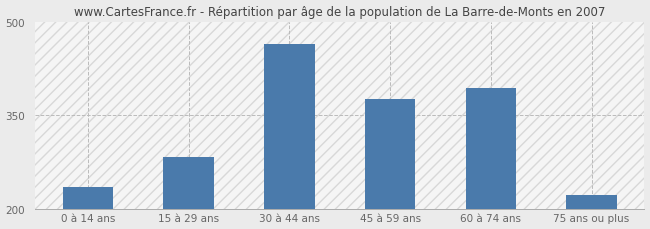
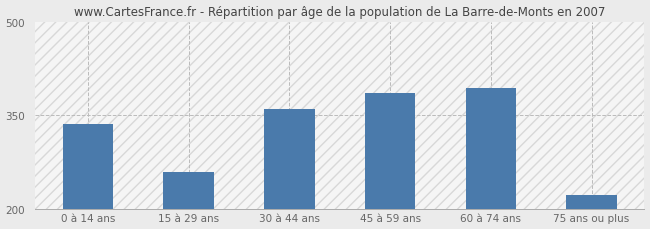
0 à 14 ans: 234 -> 335
15 à 29 ans: 282 -> 258
30 à 44 ans: 464 -> 360
45 à 59 ans: 376 -> 385
